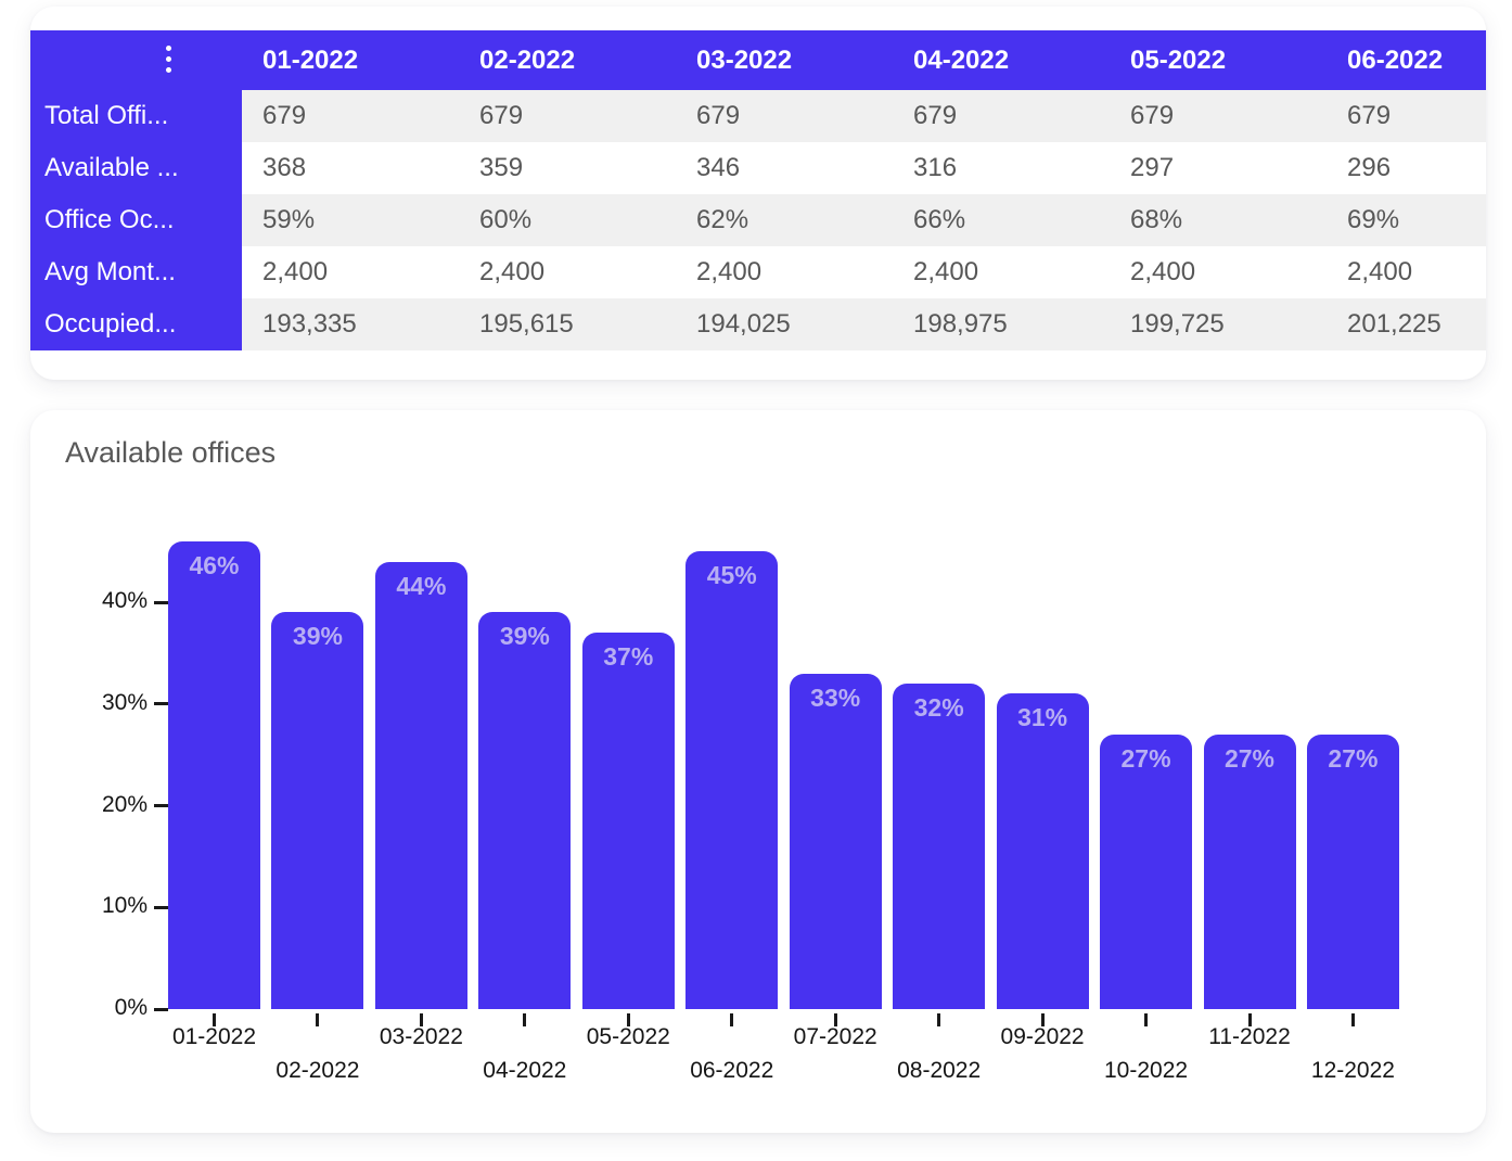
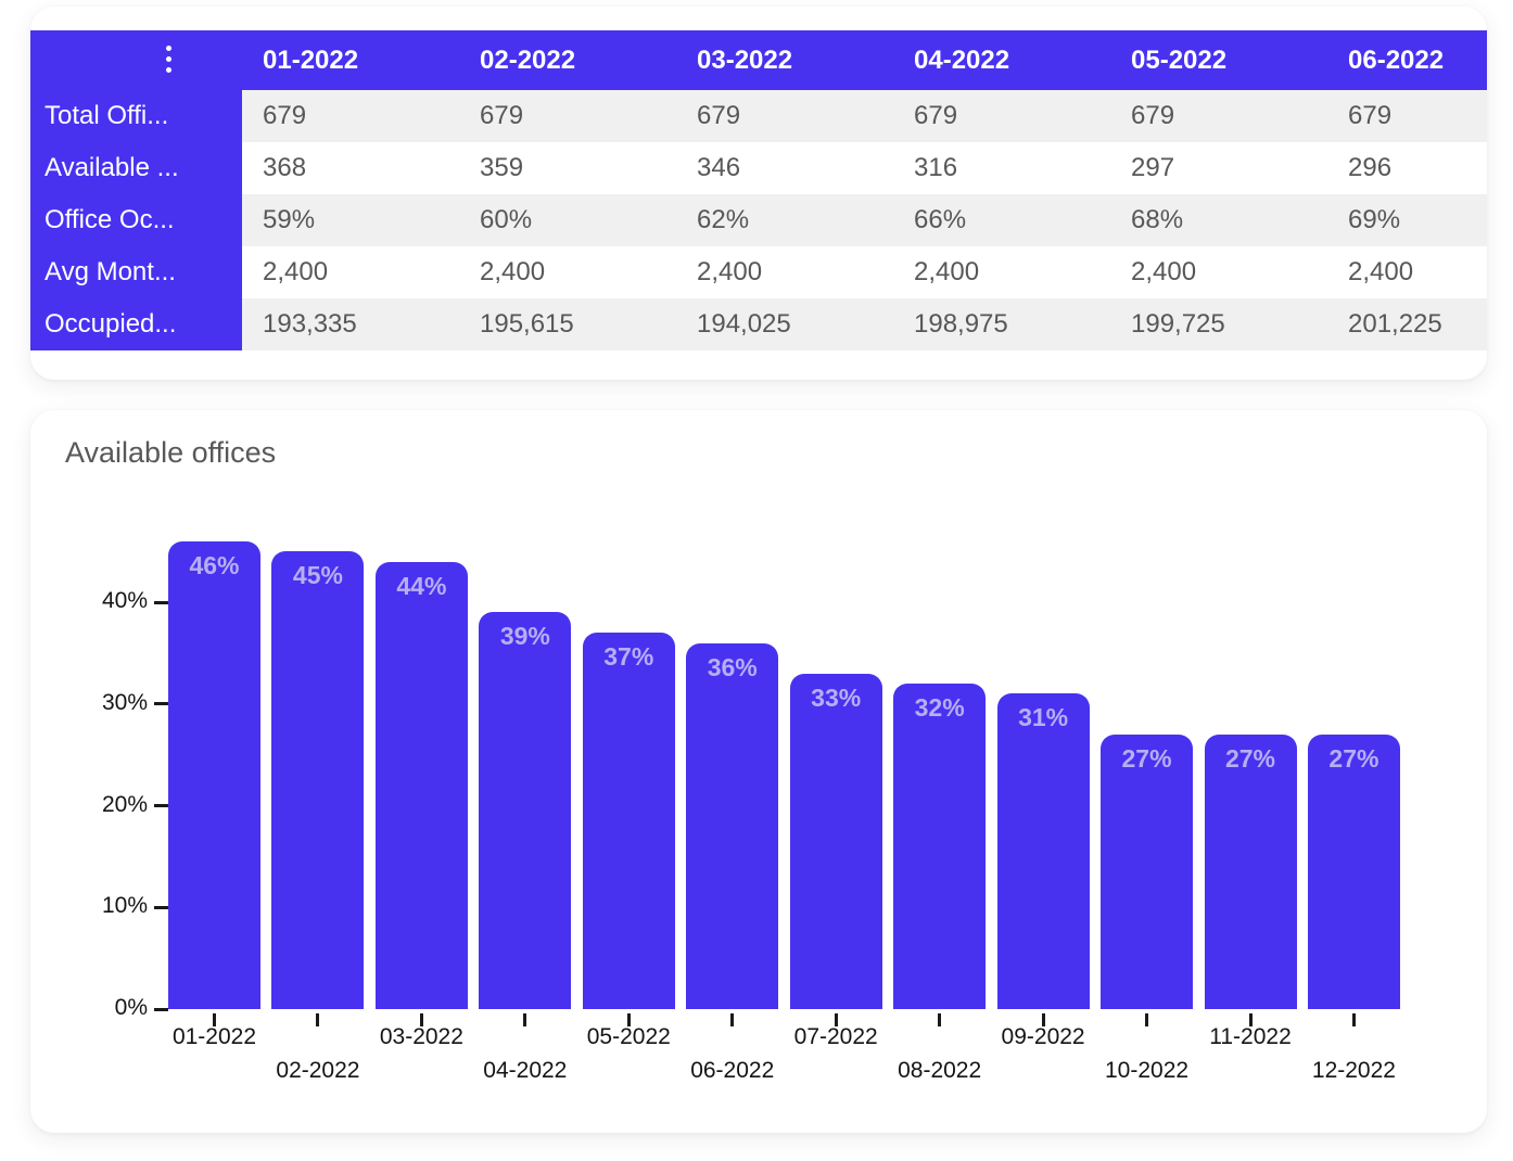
02-2022: 39% -> 45%
06-2022: 45% -> 36%
